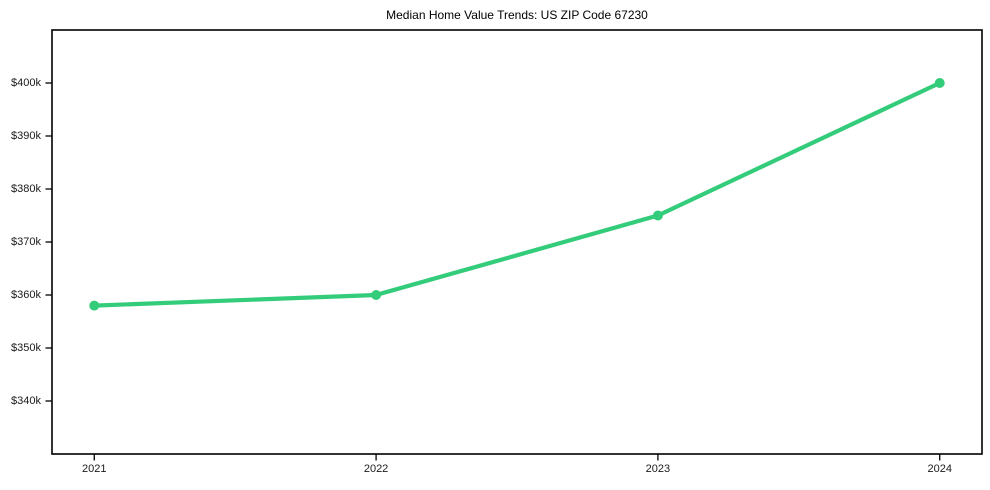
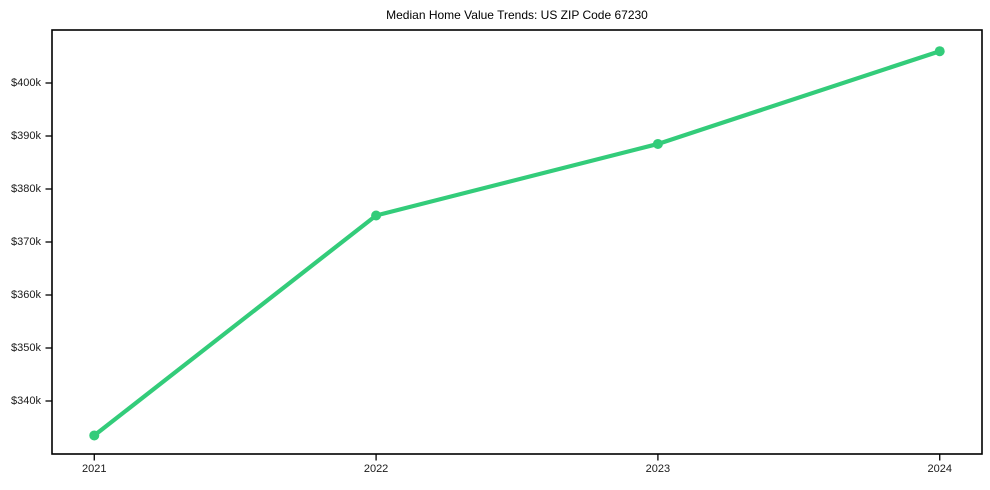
2021: $358k -> $334k
2022: $360k -> $375k
2023: $375k -> $388k
2024: $400k -> $406k
